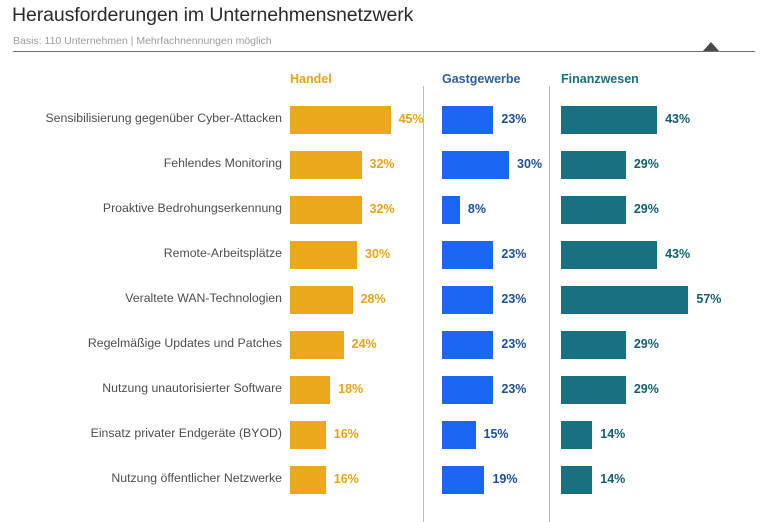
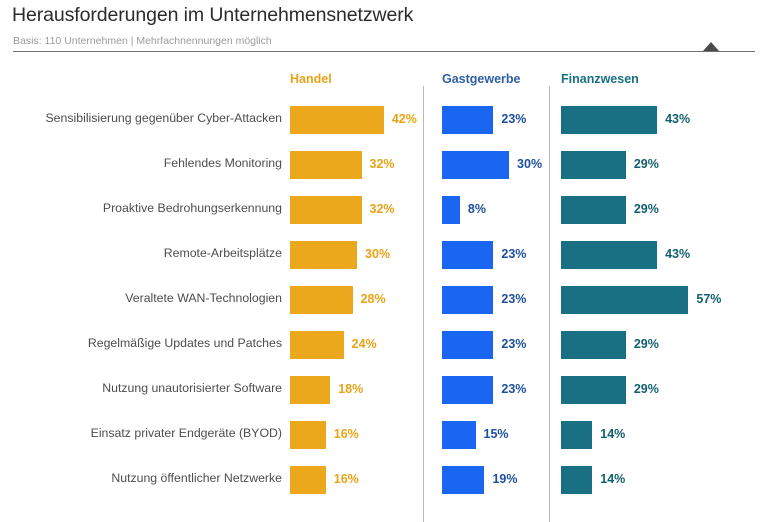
Handel/Sensibilisierung gegenüber Cyber-Attacken: 45% -> 42%
